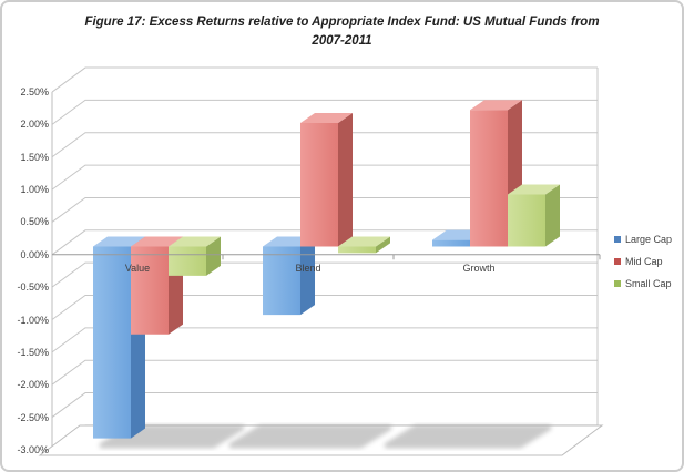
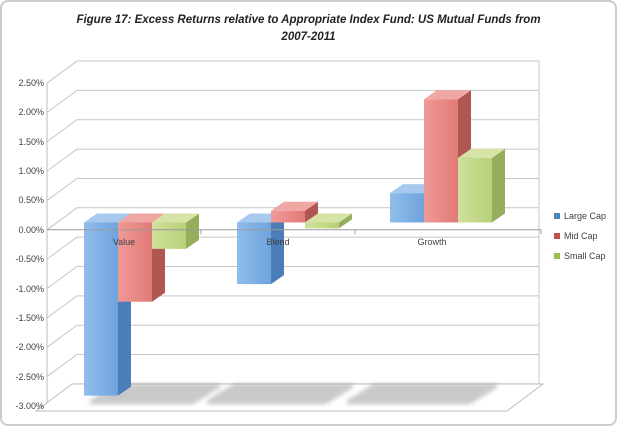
Mid Cap/Blend: 1.9% -> 0.2%
Large Cap/Growth: 0.1% -> 0.5%
Small Cap/Growth: 0.8% -> 1.1%
